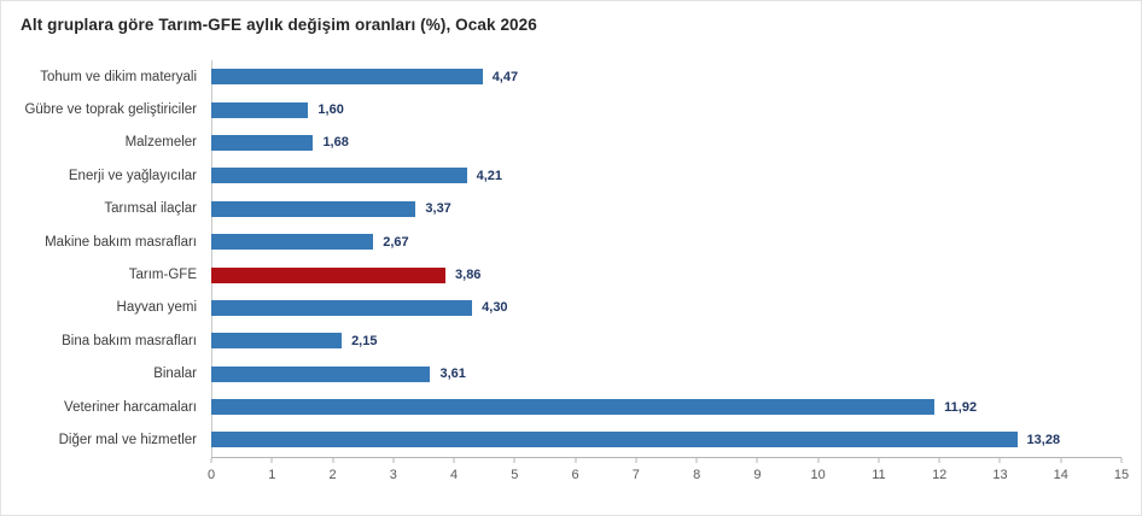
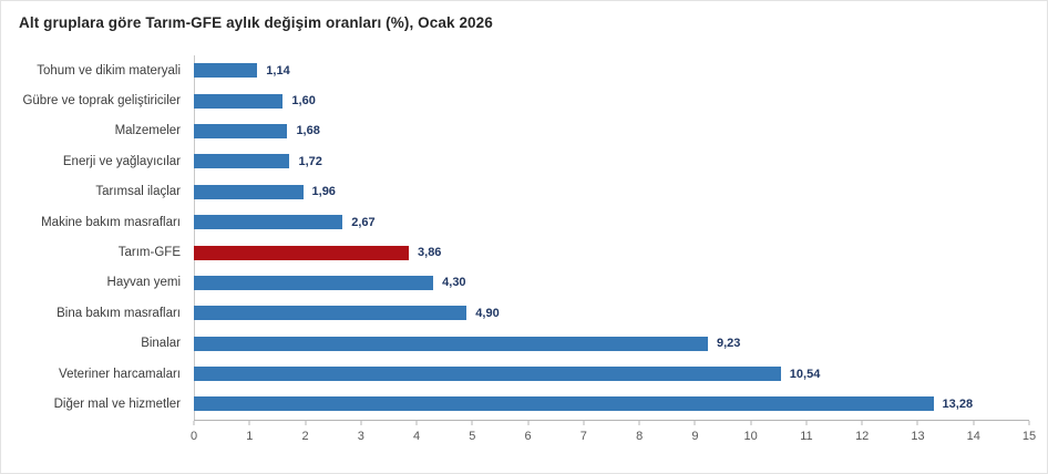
Tohum ve dikim materyali: 4,47 -> 1,14
Enerji ve yağlayıcılar: 4,21 -> 1,72
Tarımsal ilaçlar: 3,37 -> 1,96
Bina bakım masrafları: 2,15 -> 4,90
Binalar: 3,61 -> 9,23
Veteriner harcamaları: 11,92 -> 10,54
